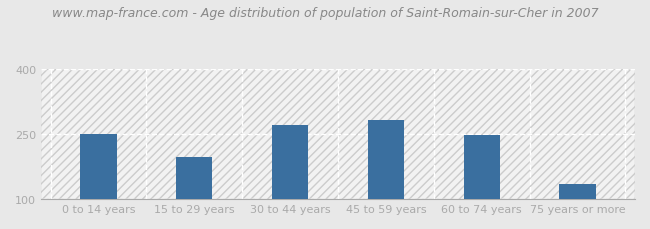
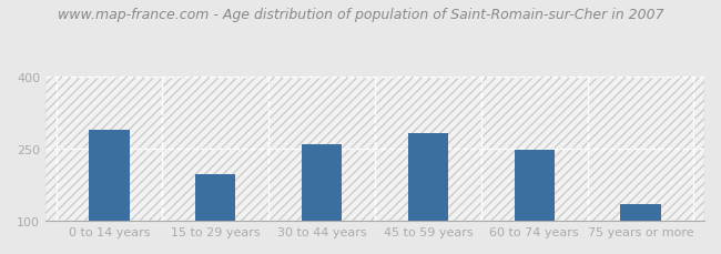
0 to 14 years: 251 -> 290
30 to 44 years: 272 -> 260
